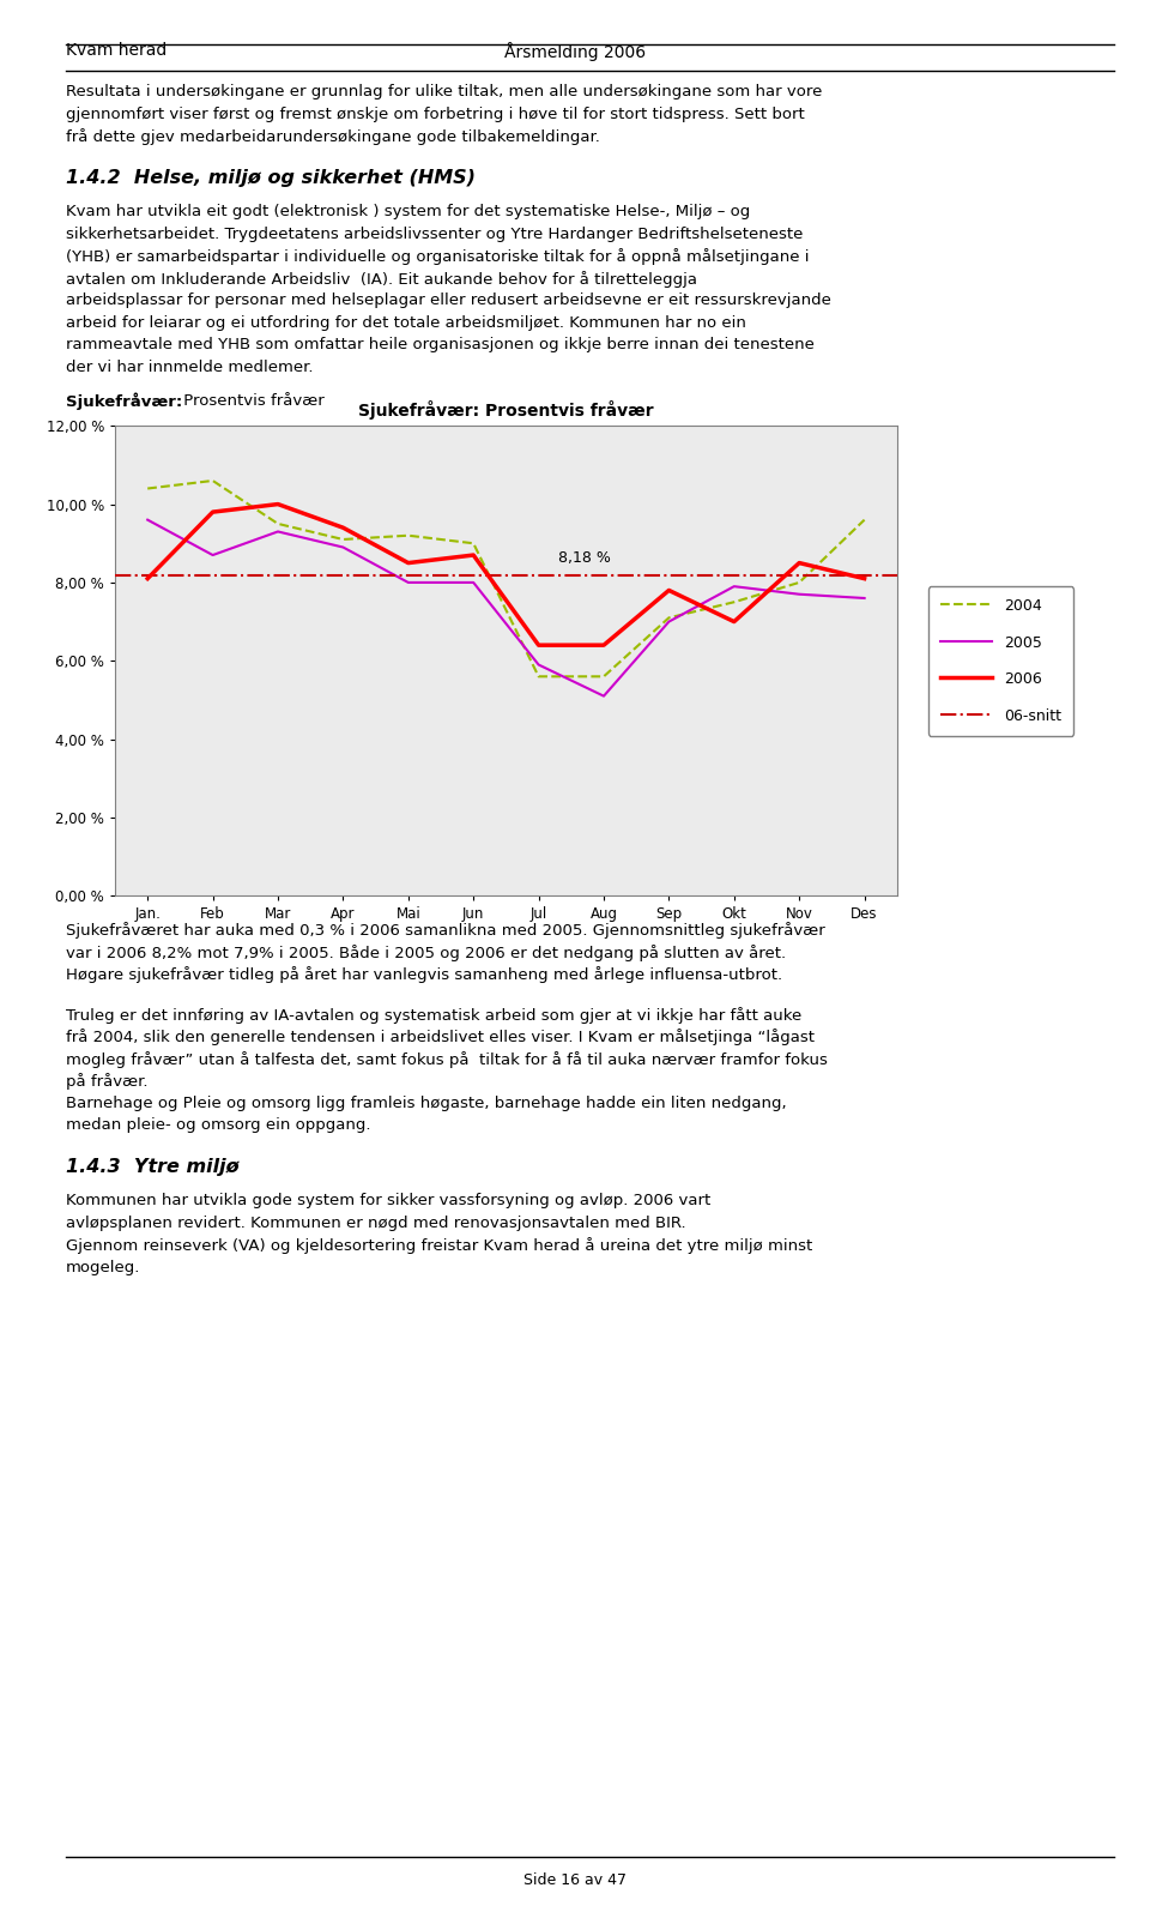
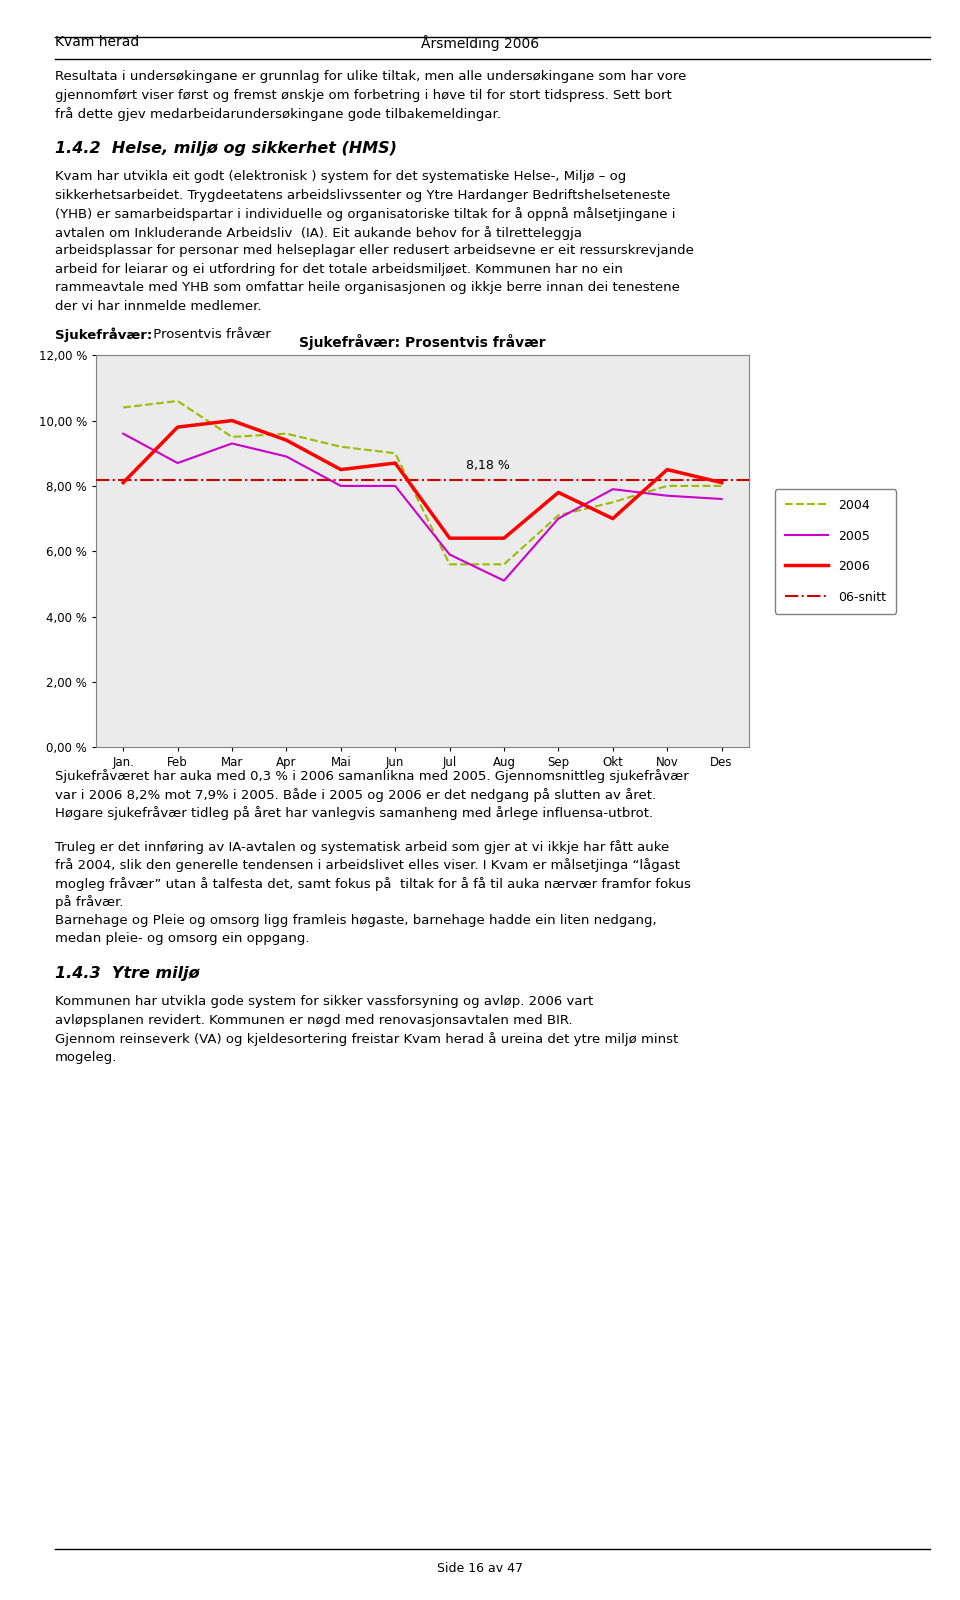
2004/Apr: 9,1 % -> 9,6 %
2004/Des: 9,6 % -> 8,0 %
